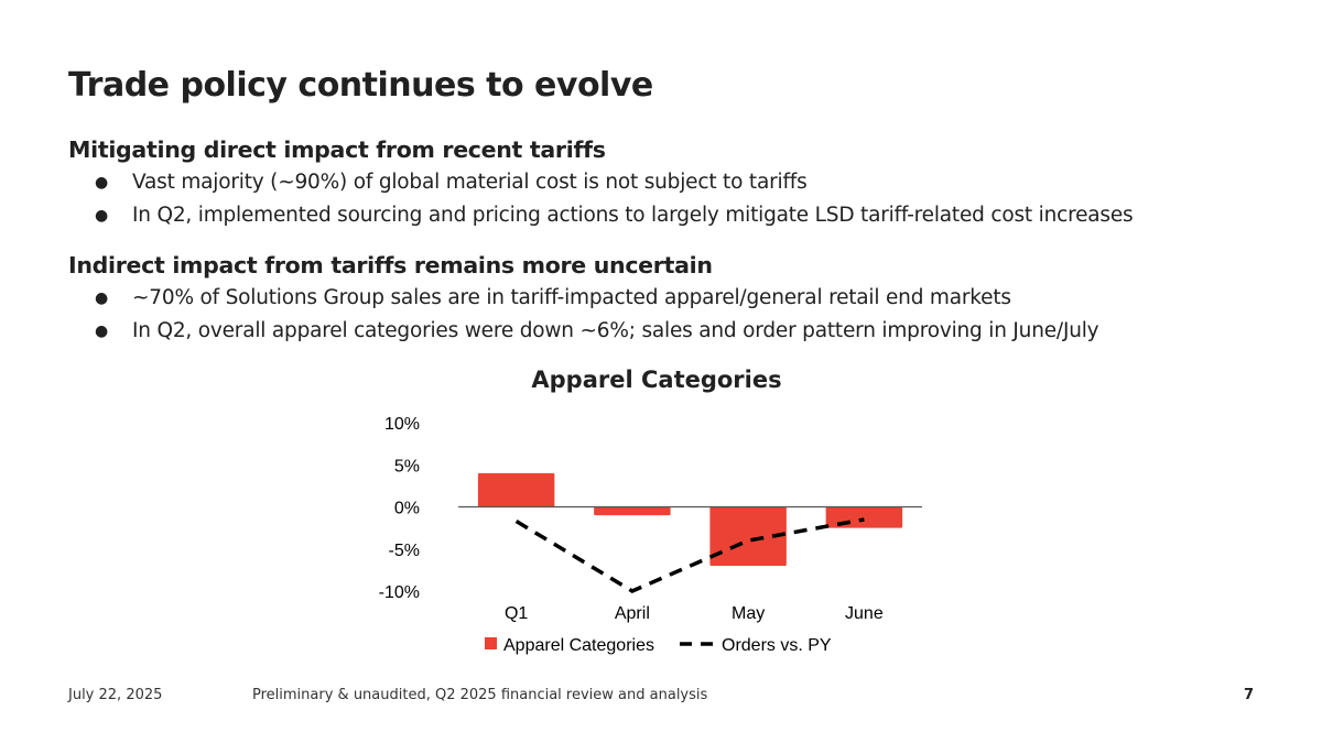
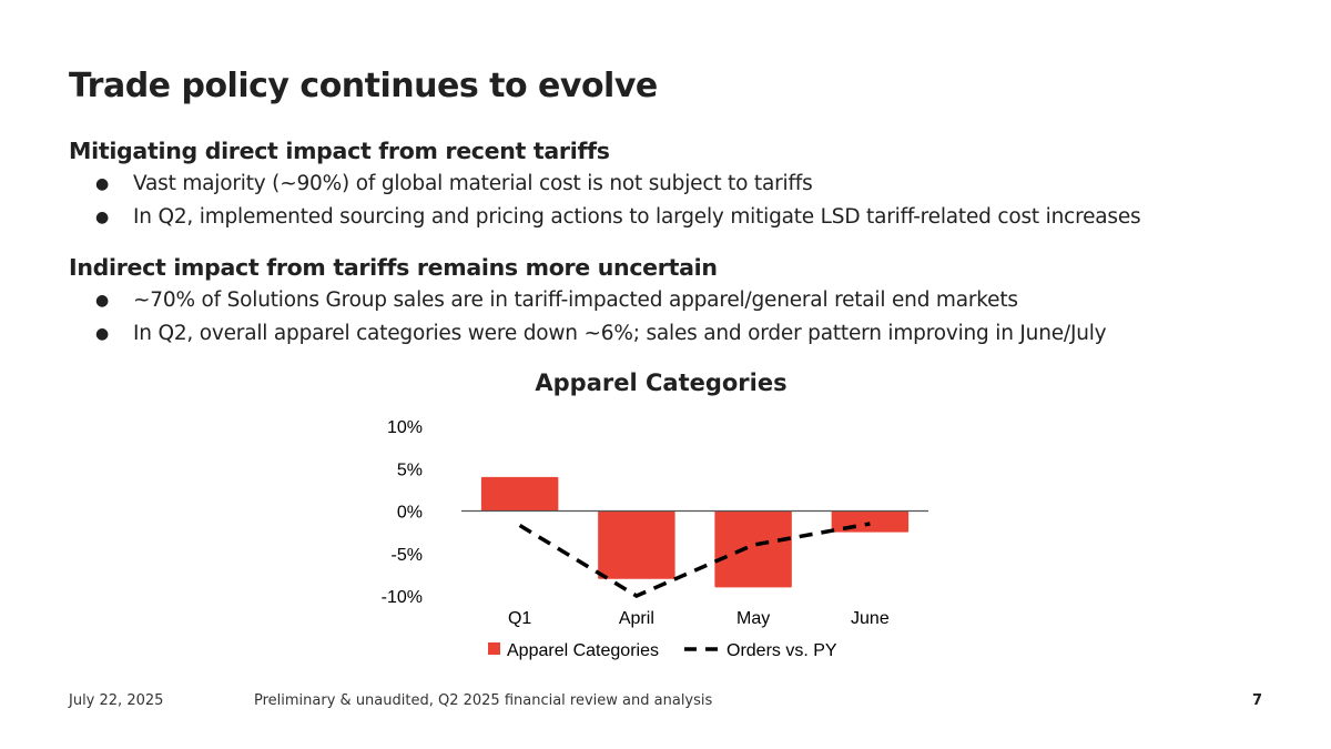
Apparel Categories/April: -1% -> -8%
Apparel Categories/May: -7% -> -9%
